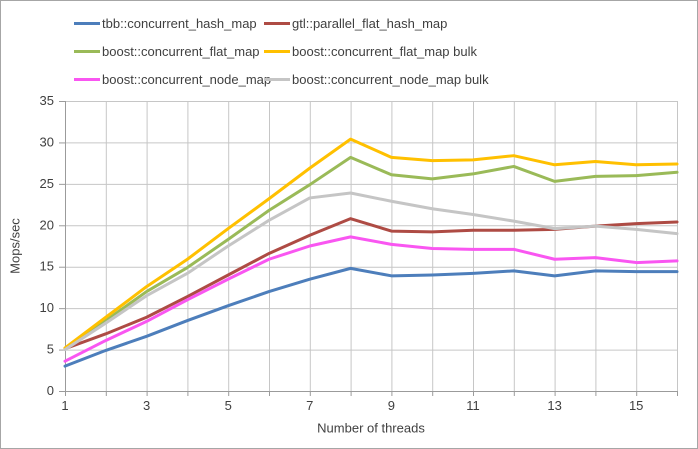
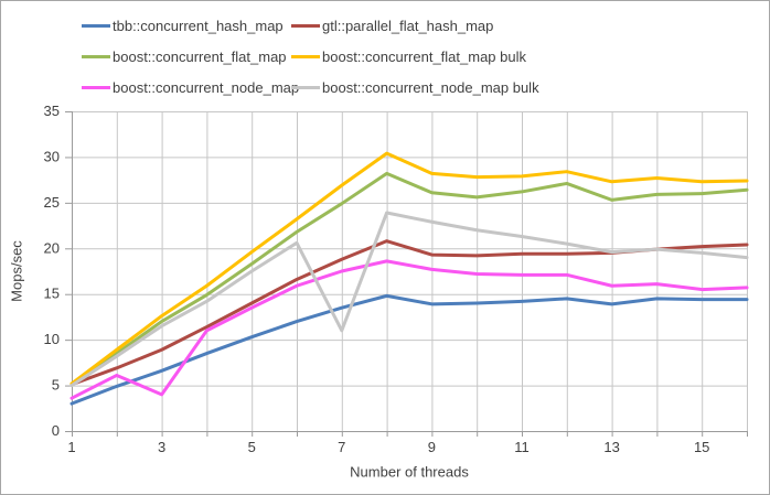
boost::concurrent_node_map/3: 8 -> 4
boost::concurrent_node_map bulk/7: 23 -> 11
